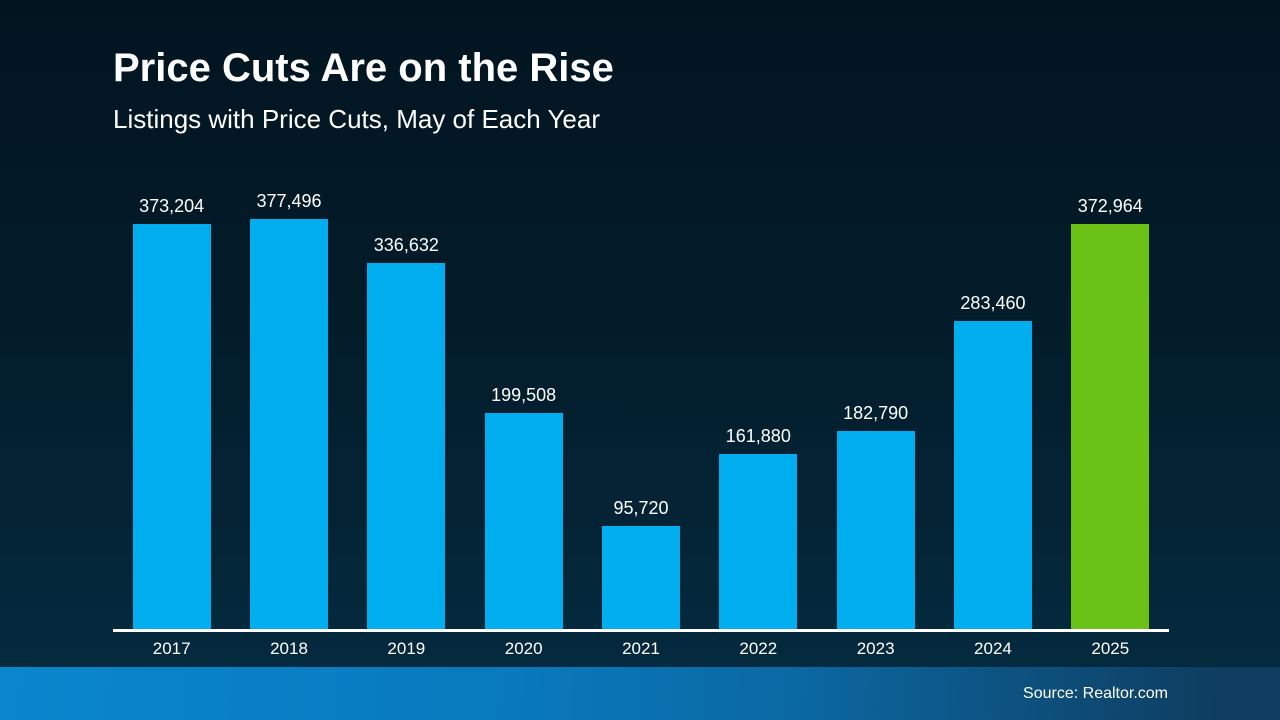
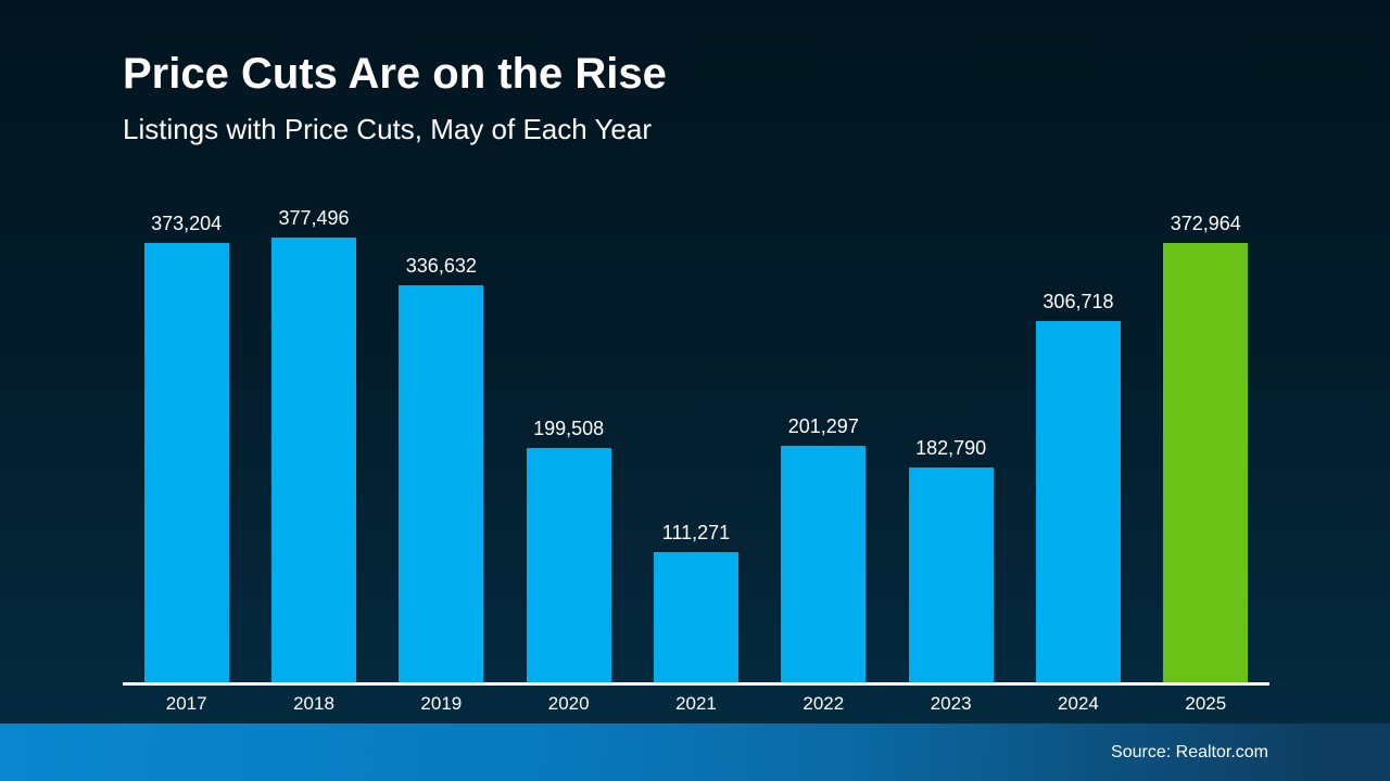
2021: 95,720 -> 111,271
2022: 161,880 -> 201,297
2024: 283,460 -> 306,718
